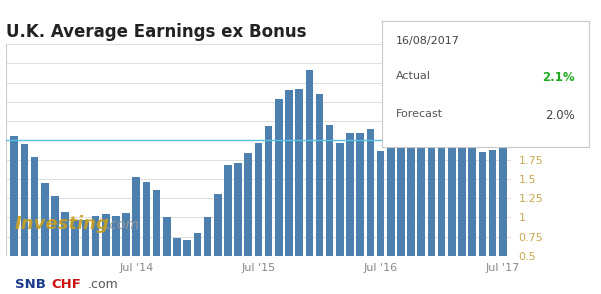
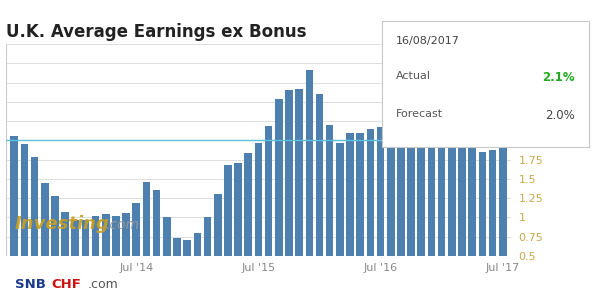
Jul '14: 1.52 -> 1.19
Jul '16: 1.86 -> 2.17
